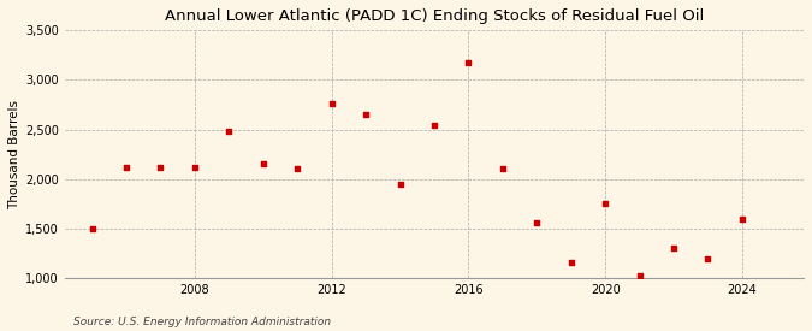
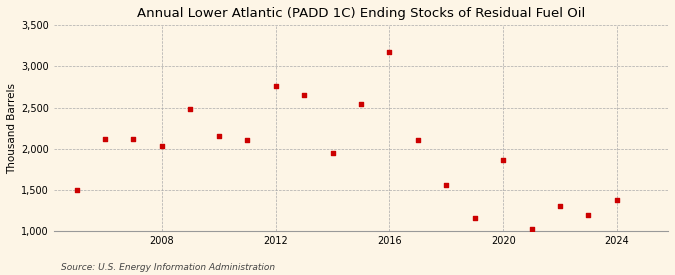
2008: 2,120 -> 2,030
2020: 1,760 -> 1,860
2024: 1,600 -> 1,380
